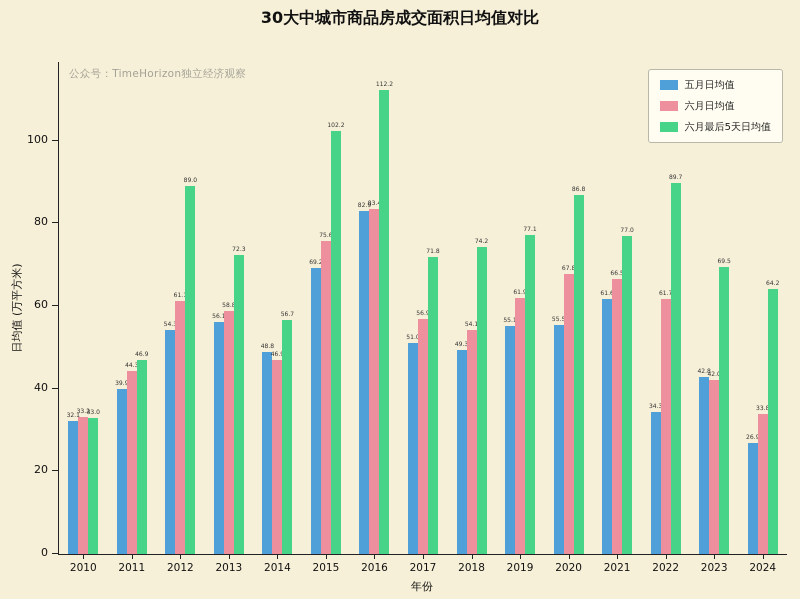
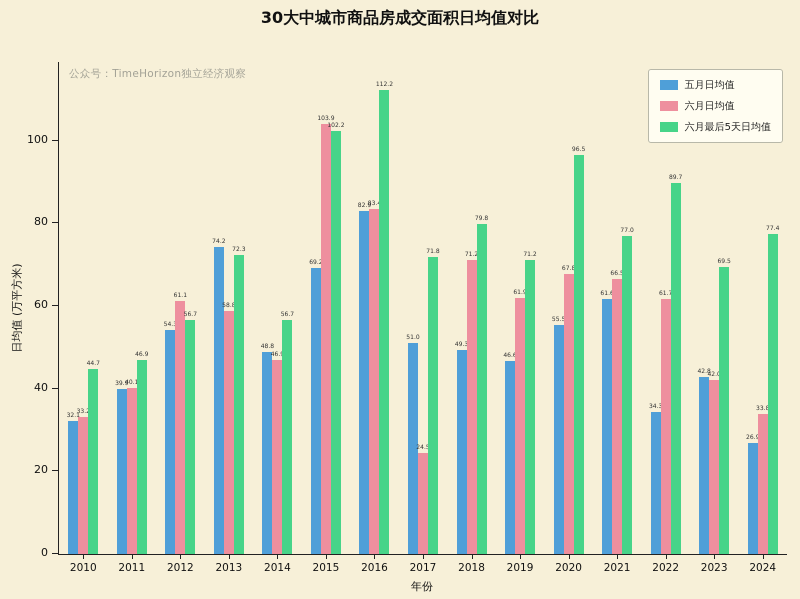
六月最后5天日均值/2010: 33.0 -> 44.7
六月日均值/2011: 44.3 -> 40.1
六月最后5天日均值/2012: 89.0 -> 56.7
五月日均值/2013: 56.1 -> 74.2
六月日均值/2015: 75.6 -> 103.9
六月日均值/2017: 56.9 -> 24.5
六月日均值/2018: 54.1 -> 71.2
六月最后5天日均值/2018: 74.2 -> 79.8
五月日均值/2019: 55.1 -> 46.6
六月最后5天日均值/2019: 77.1 -> 71.2
六月最后5天日均值/2020: 86.8 -> 96.5
六月最后5天日均值/2024: 64.2 -> 77.4
